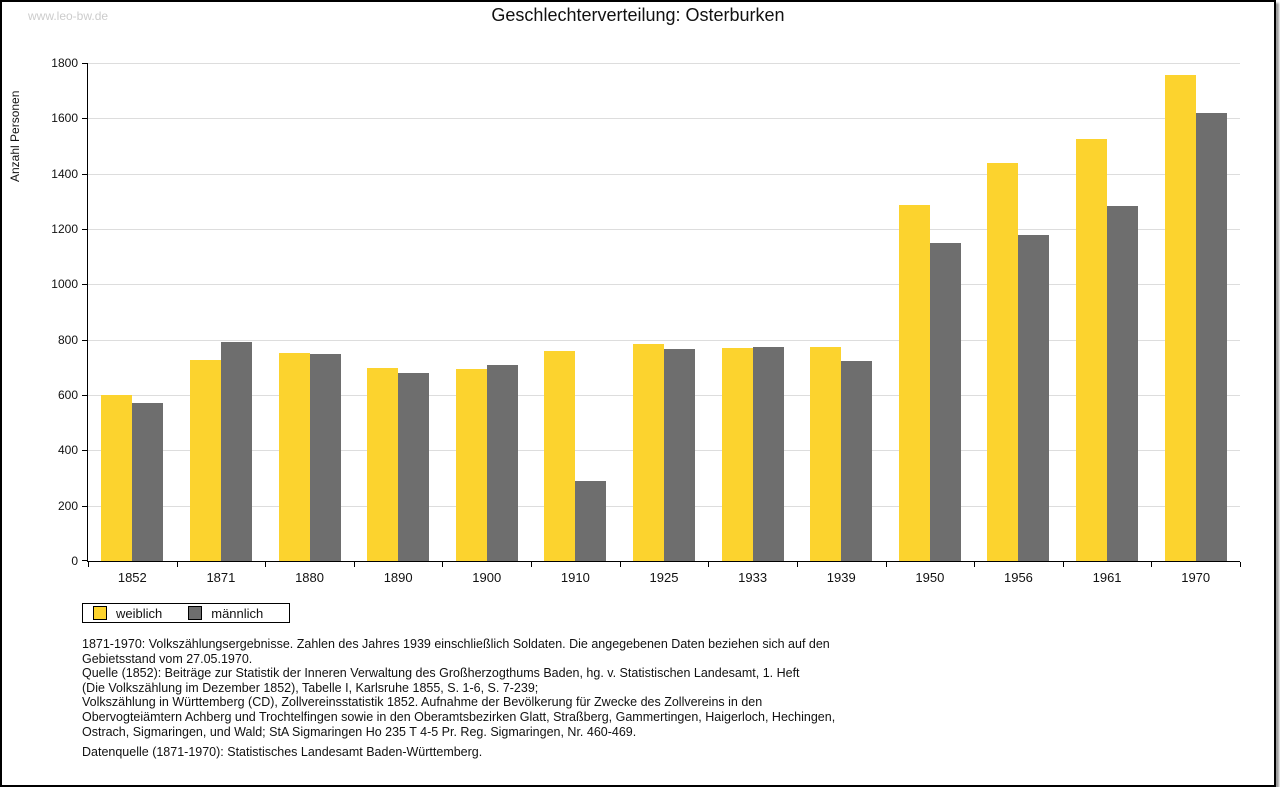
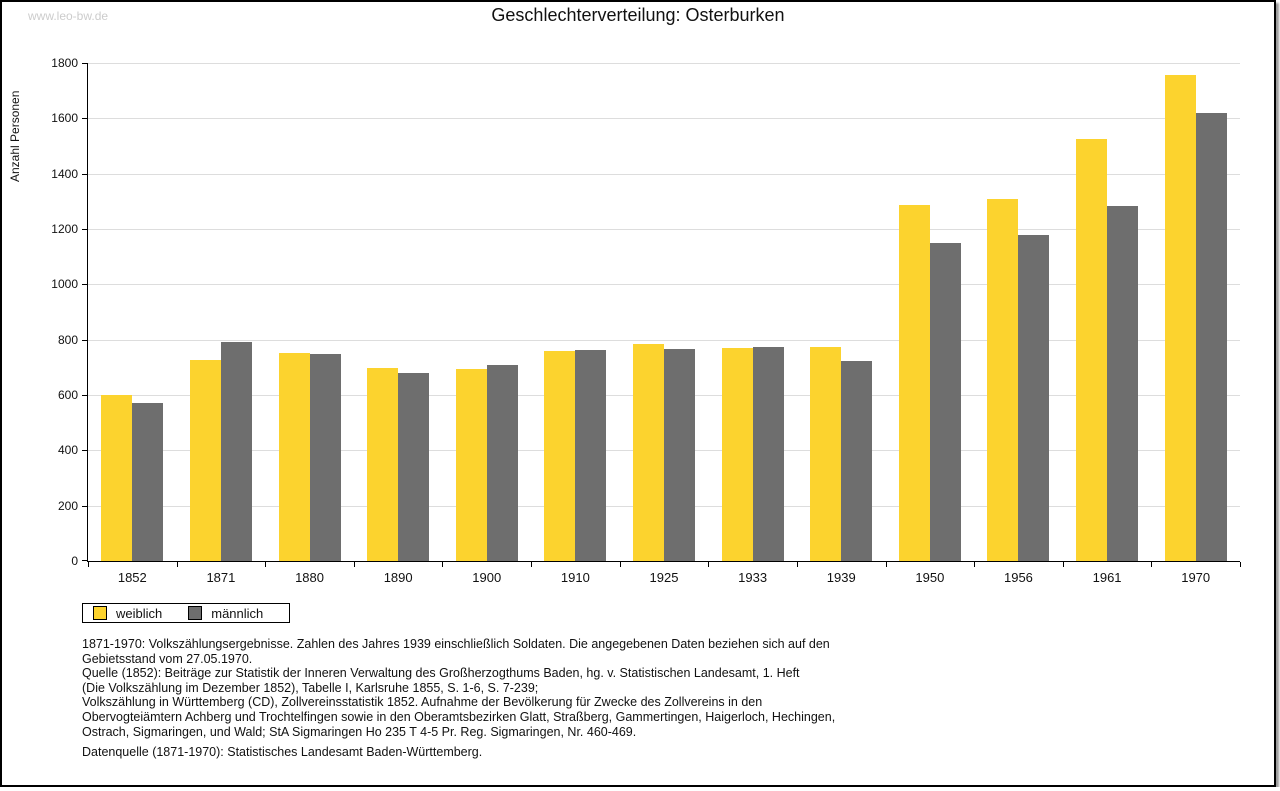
männlich/1910: 290 -> 760
weiblich/1956: 1440 -> 1310
